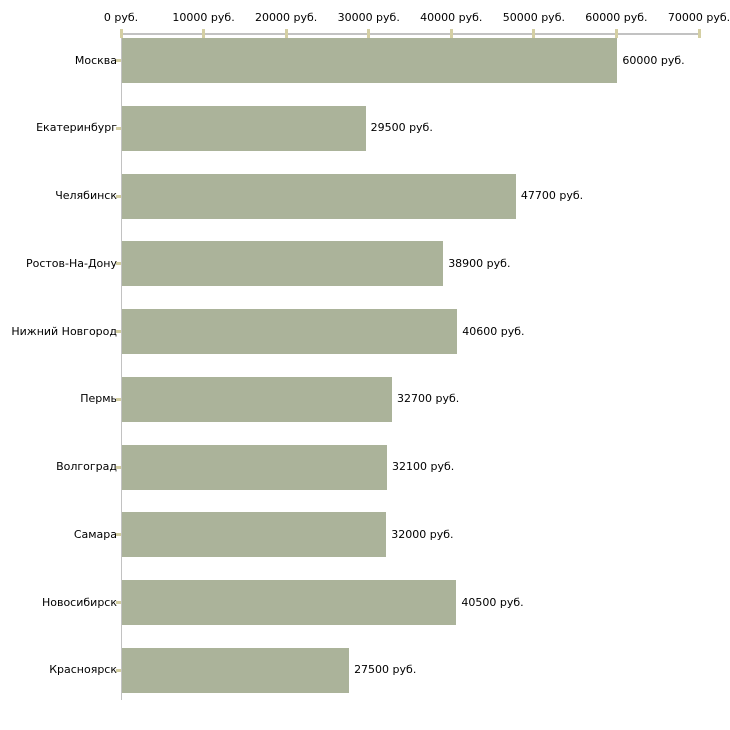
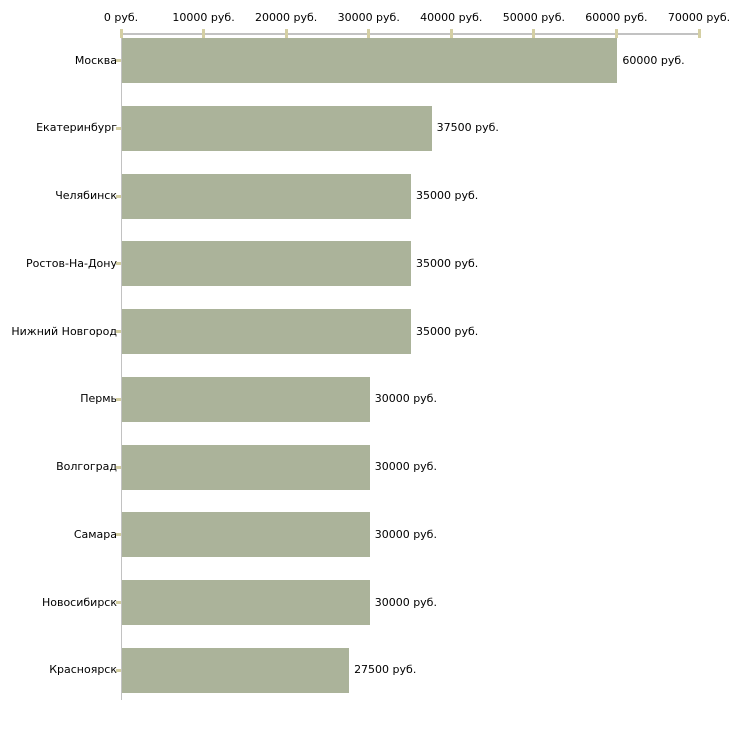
Екатеринбург: 29500 -> 37500
Челябинск: 47700 -> 35000
Ростов-На-Дону: 38900 -> 35000
Нижний Новгород: 40600 -> 35000
Пермь: 32700 -> 30000
Волгоград: 32100 -> 30000
Самара: 32000 -> 30000
Новосибирск: 40500 -> 30000
